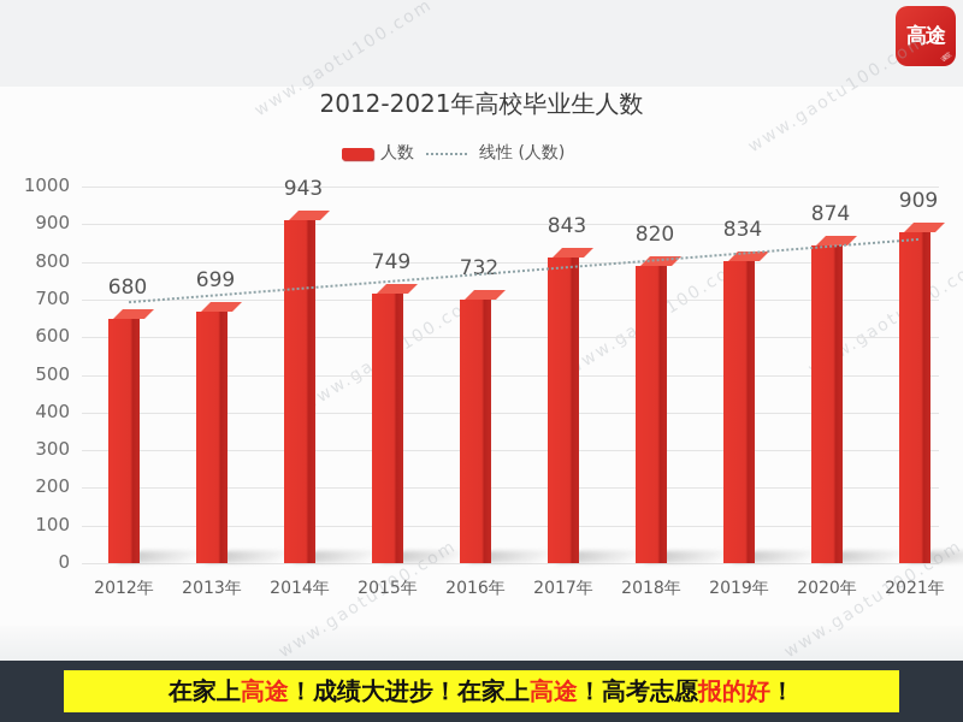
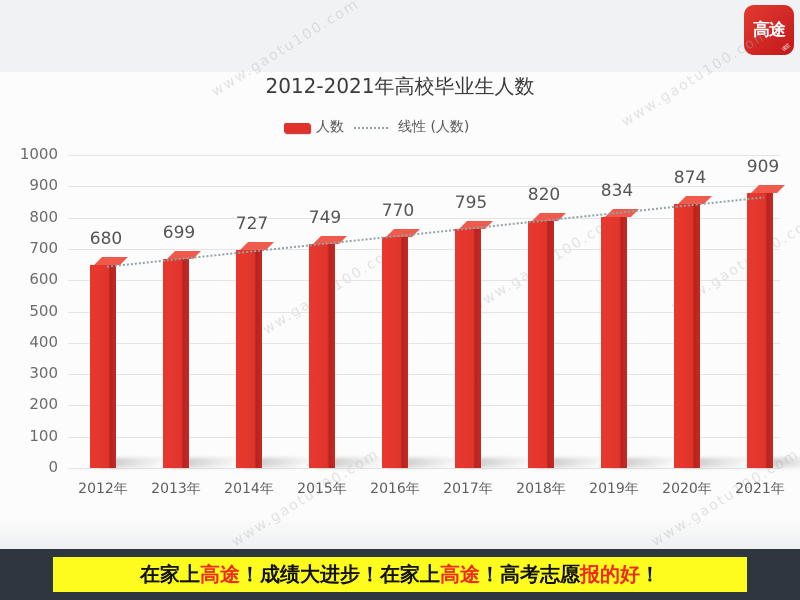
2014年: 943 -> 727
2016年: 732 -> 770
2017年: 843 -> 795
